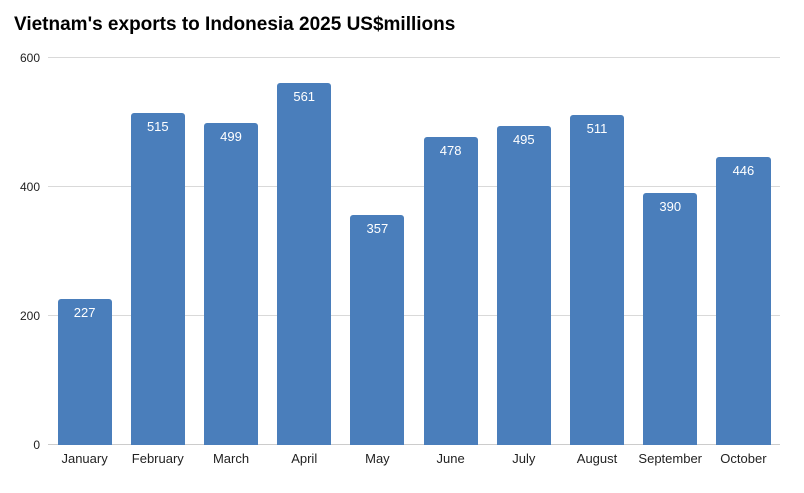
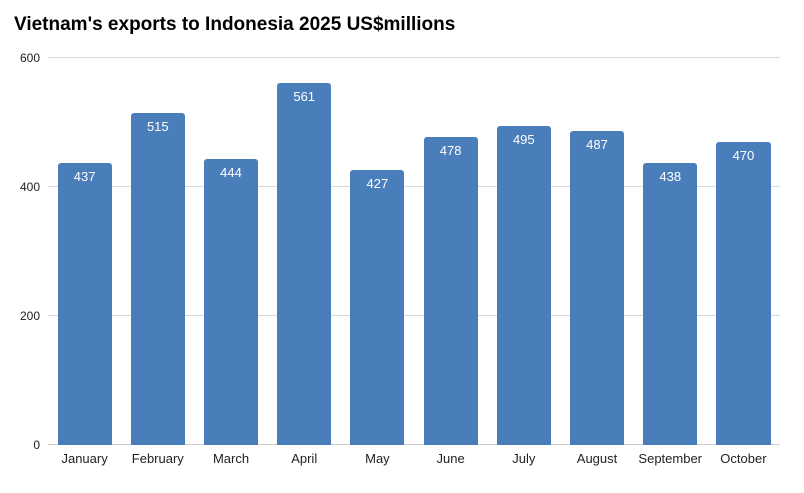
January: 227 -> 437
March: 499 -> 444
May: 357 -> 427
August: 511 -> 487
September: 390 -> 438
October: 446 -> 470
